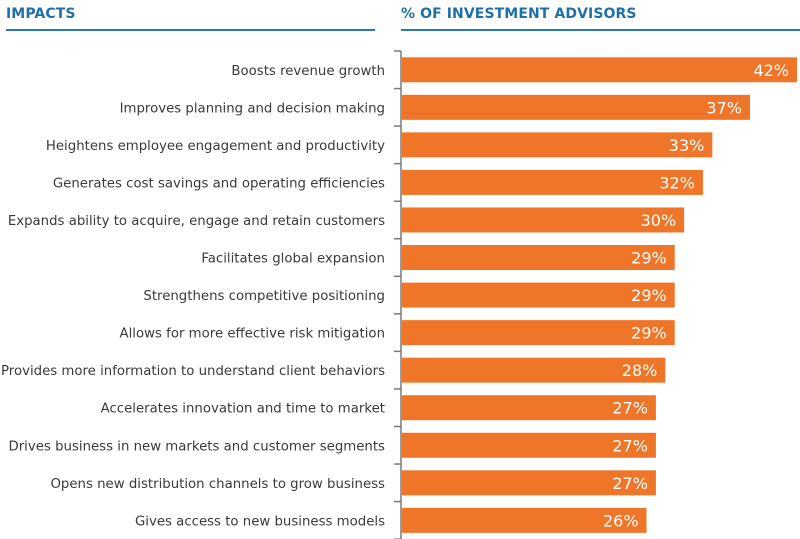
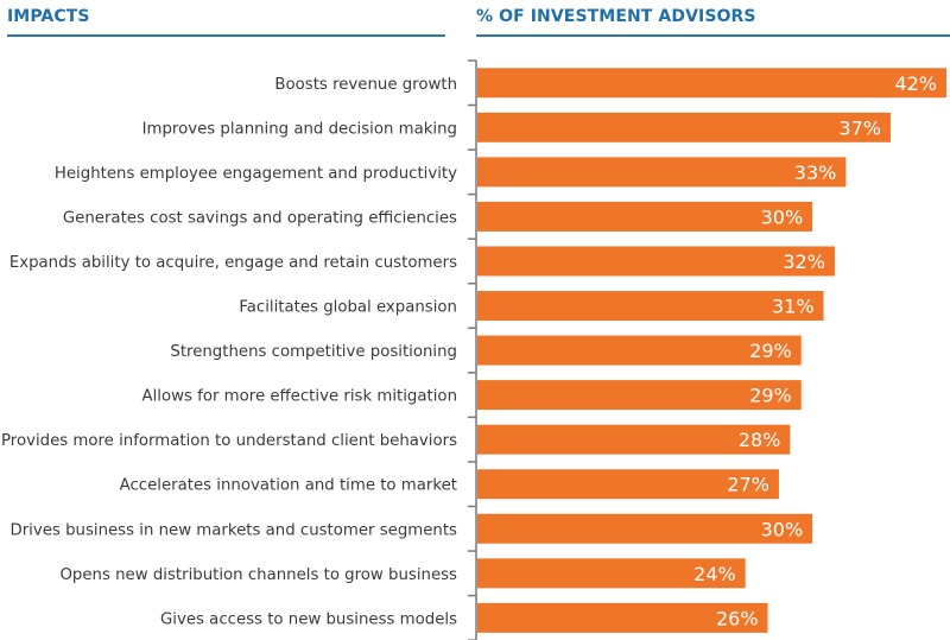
Generates cost savings and operating efficiencies: 32% -> 30%
Expands ability to acquire, engage and retain customers: 30% -> 32%
Facilitates global expansion: 29% -> 31%
Drives business in new markets and customer segments: 27% -> 30%
Opens new distribution channels to grow business: 27% -> 24%
